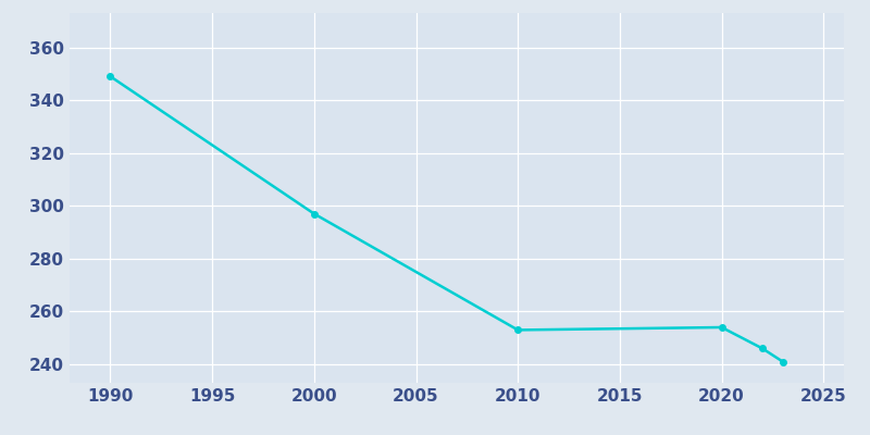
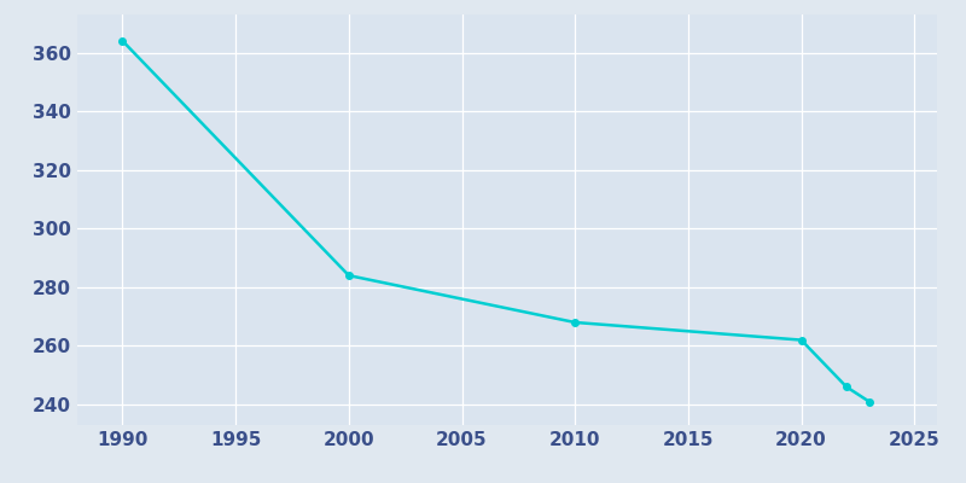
1990: 349 -> 364
2000: 297 -> 284
2010: 253 -> 268
2020: 254 -> 262
